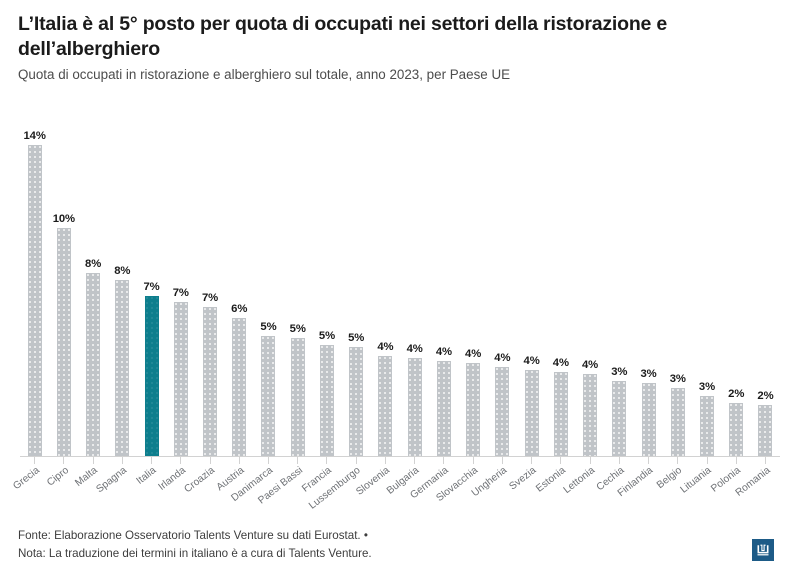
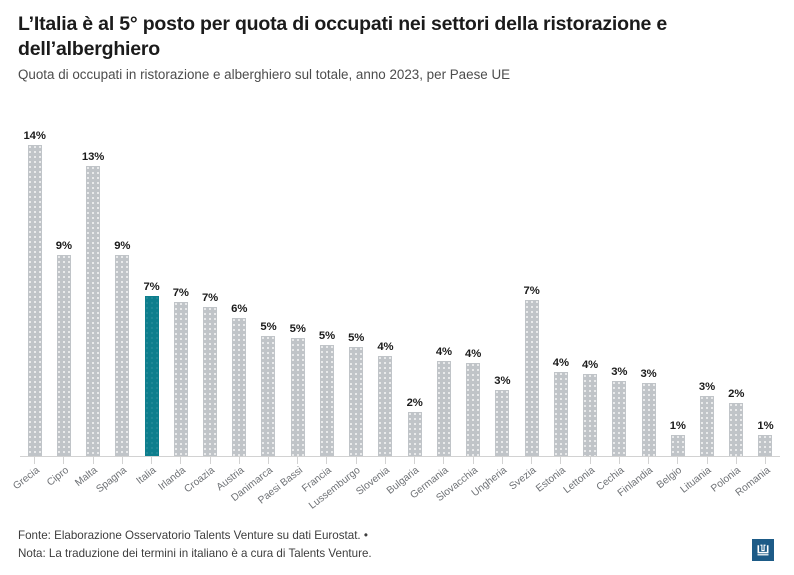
Cipro: 10% -> 9%
Malta: 8% -> 13%
Spagna: 8% -> 9%
Bulgaria: 4% -> 2%
Ungheria: 4% -> 3%
Svezia: 4% -> 7%
Belgio: 3% -> 1%
Romania: 2% -> 1%
